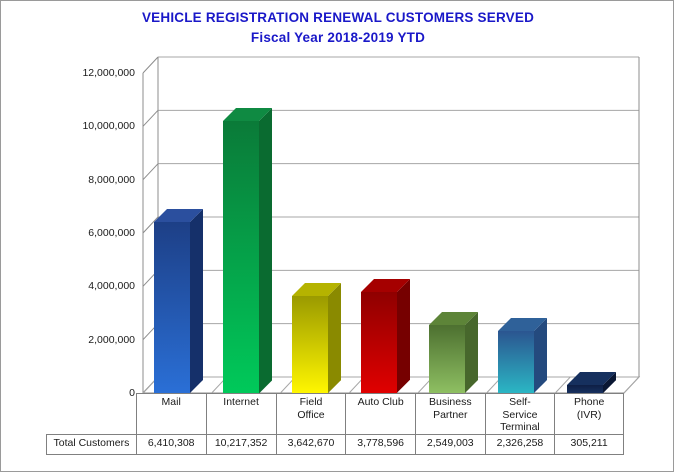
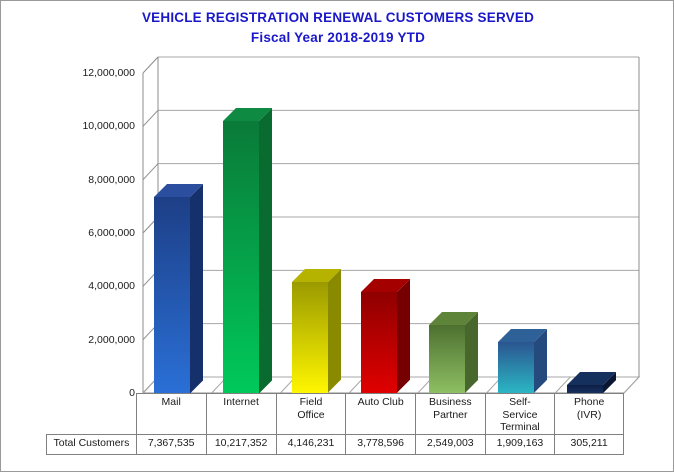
Mail: 6,410,308 -> 7,367,535
Field Office: 3,642,670 -> 4,146,231
Self- Service Terminal: 2,326,258 -> 1,909,163
